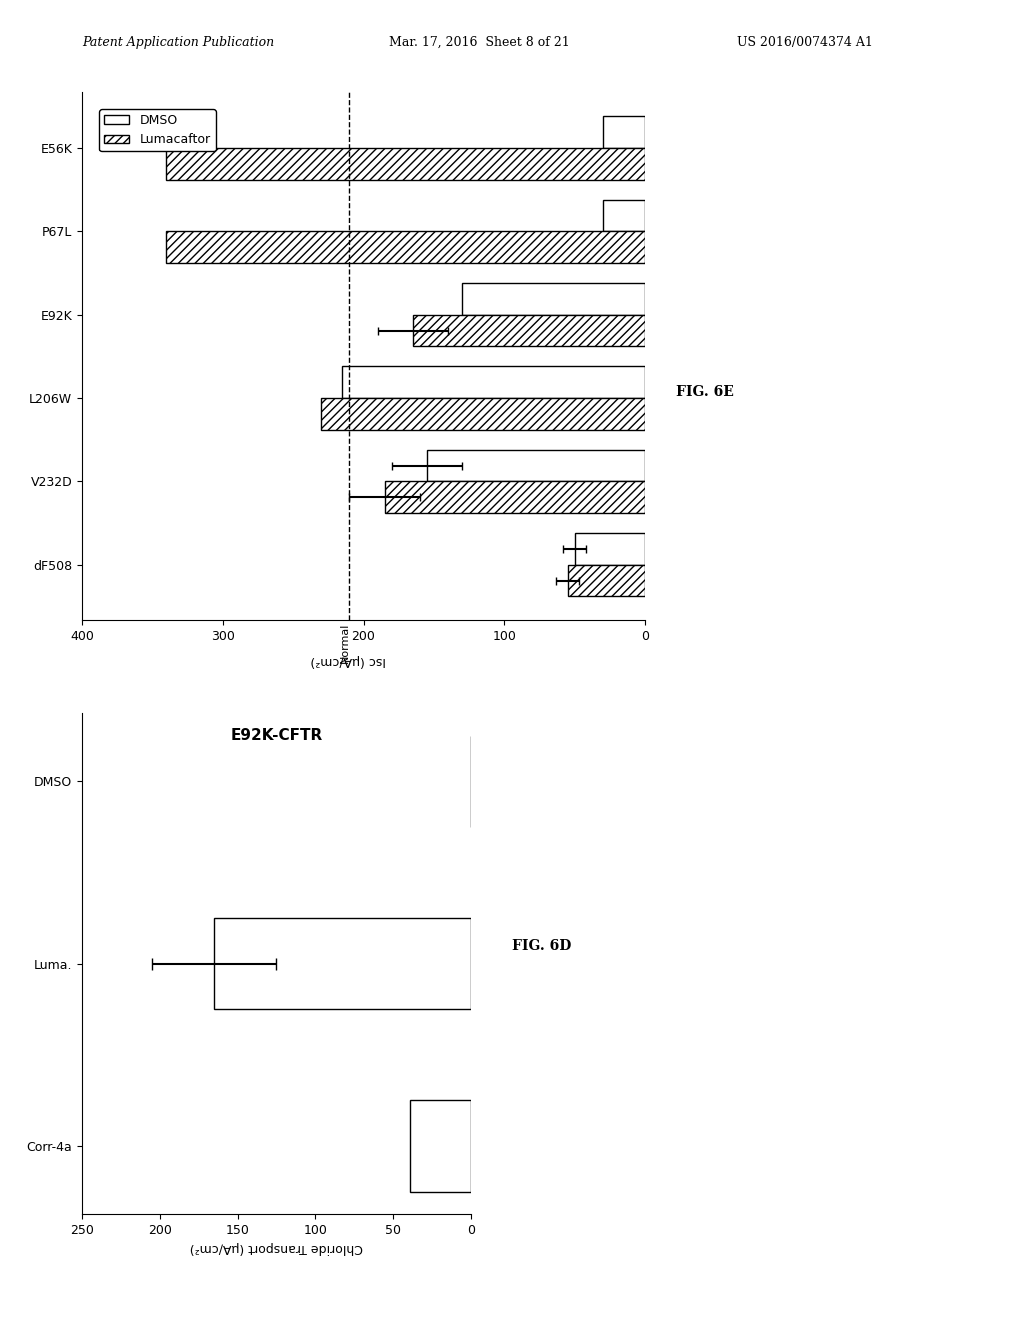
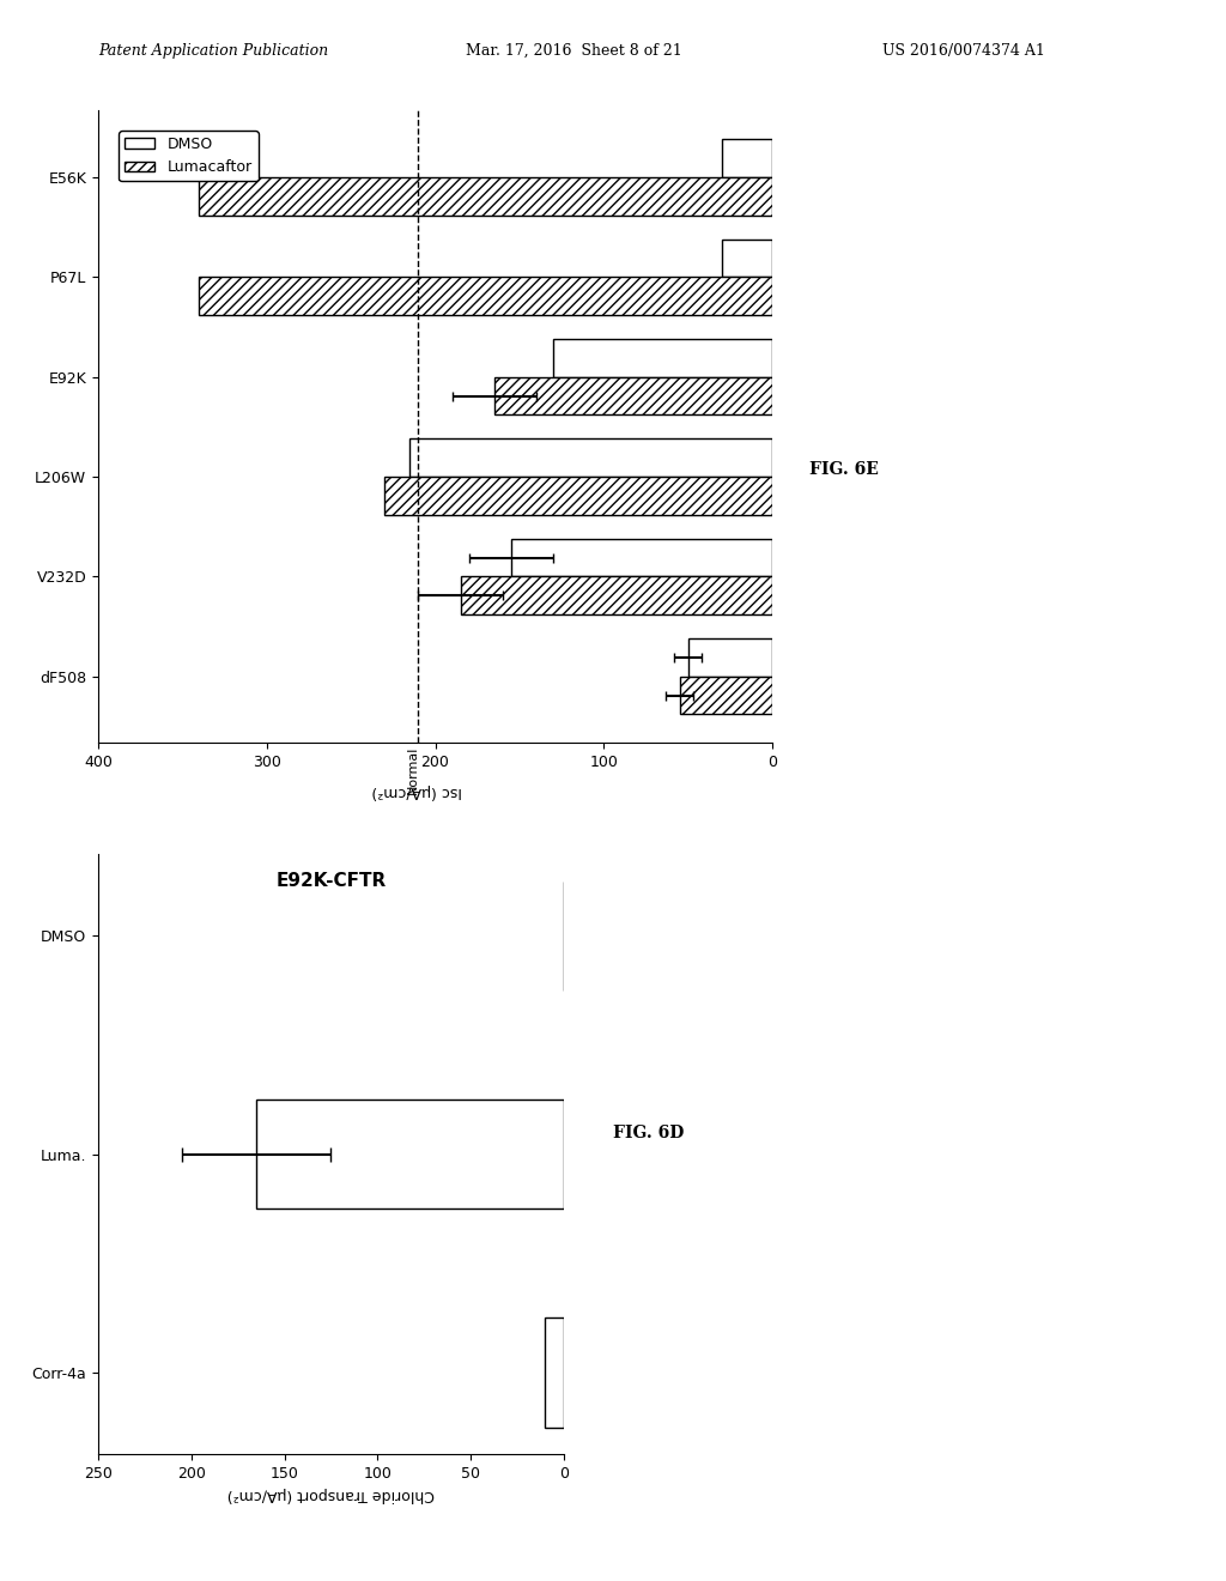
Corr-4a: 39 -> 10
